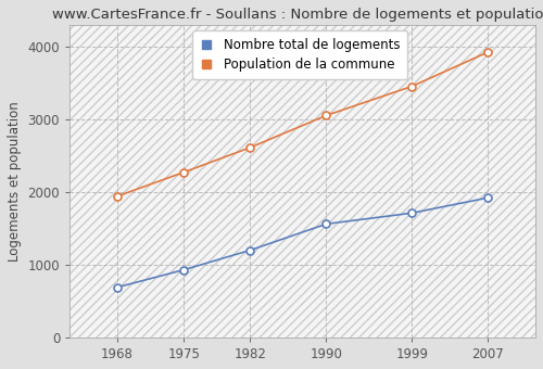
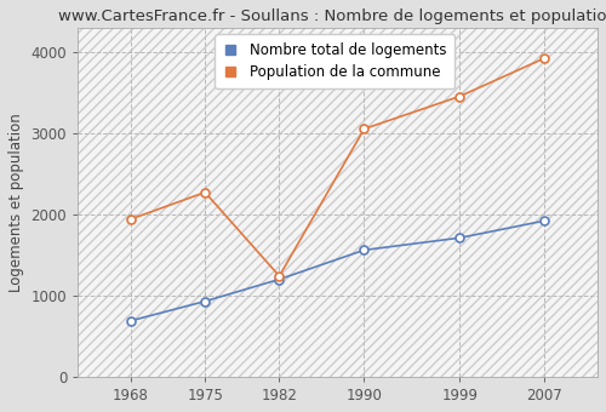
Population de la commune/1982: 2610 -> 1240
